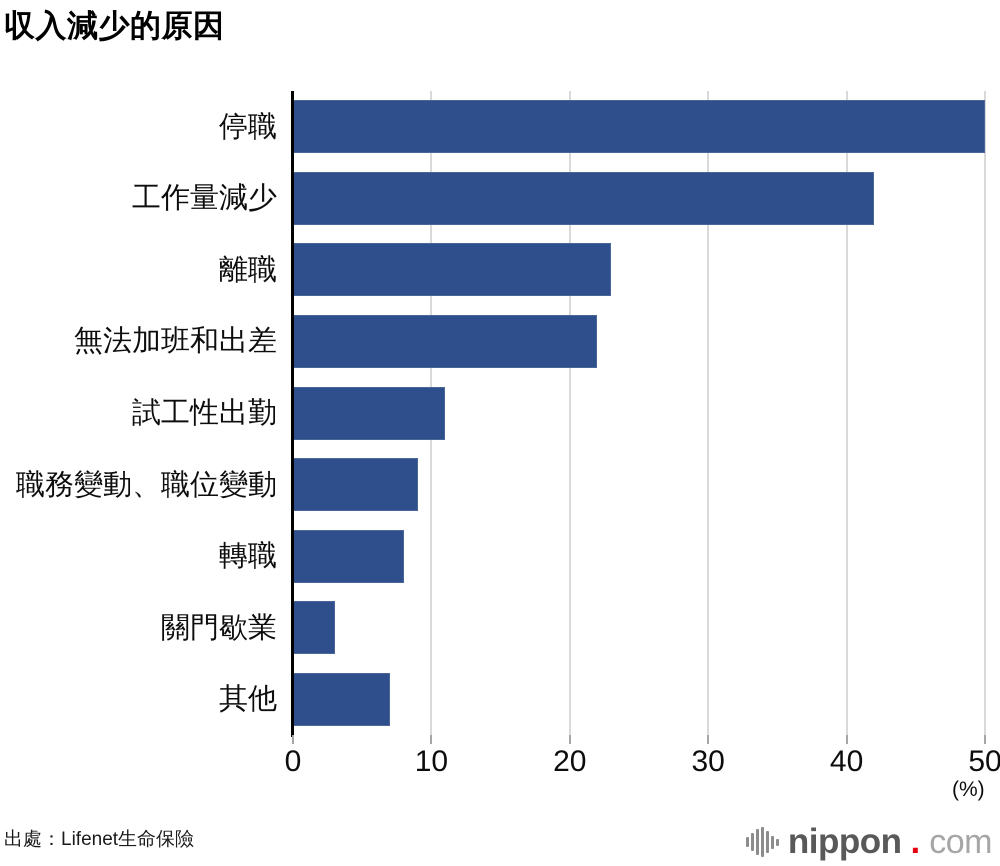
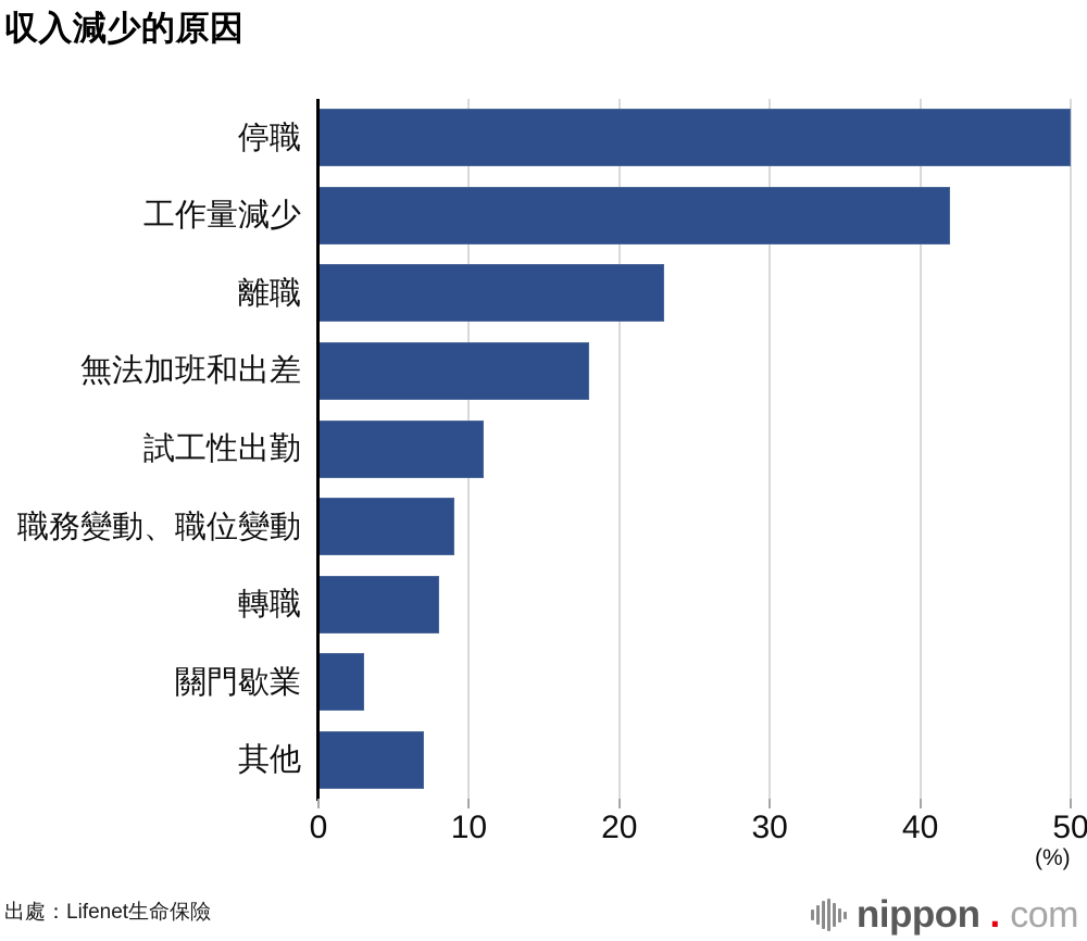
無法加班和出差: 22 -> 18
